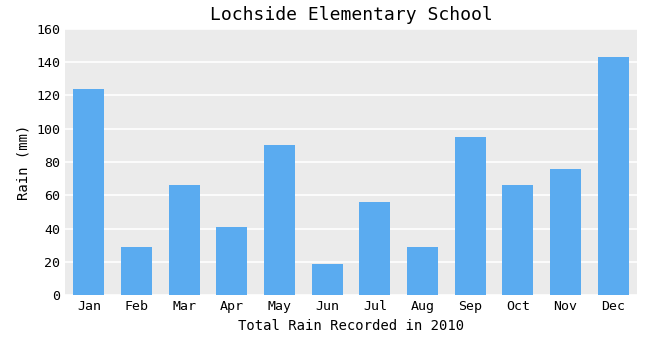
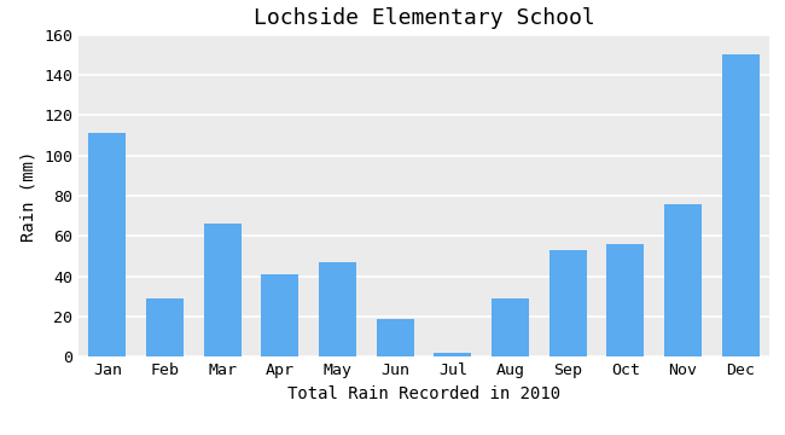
Jan: 124 -> 111
May: 90 -> 47
Jul: 56 -> 2
Sep: 95 -> 53
Oct: 66 -> 56
Dec: 143 -> 150
